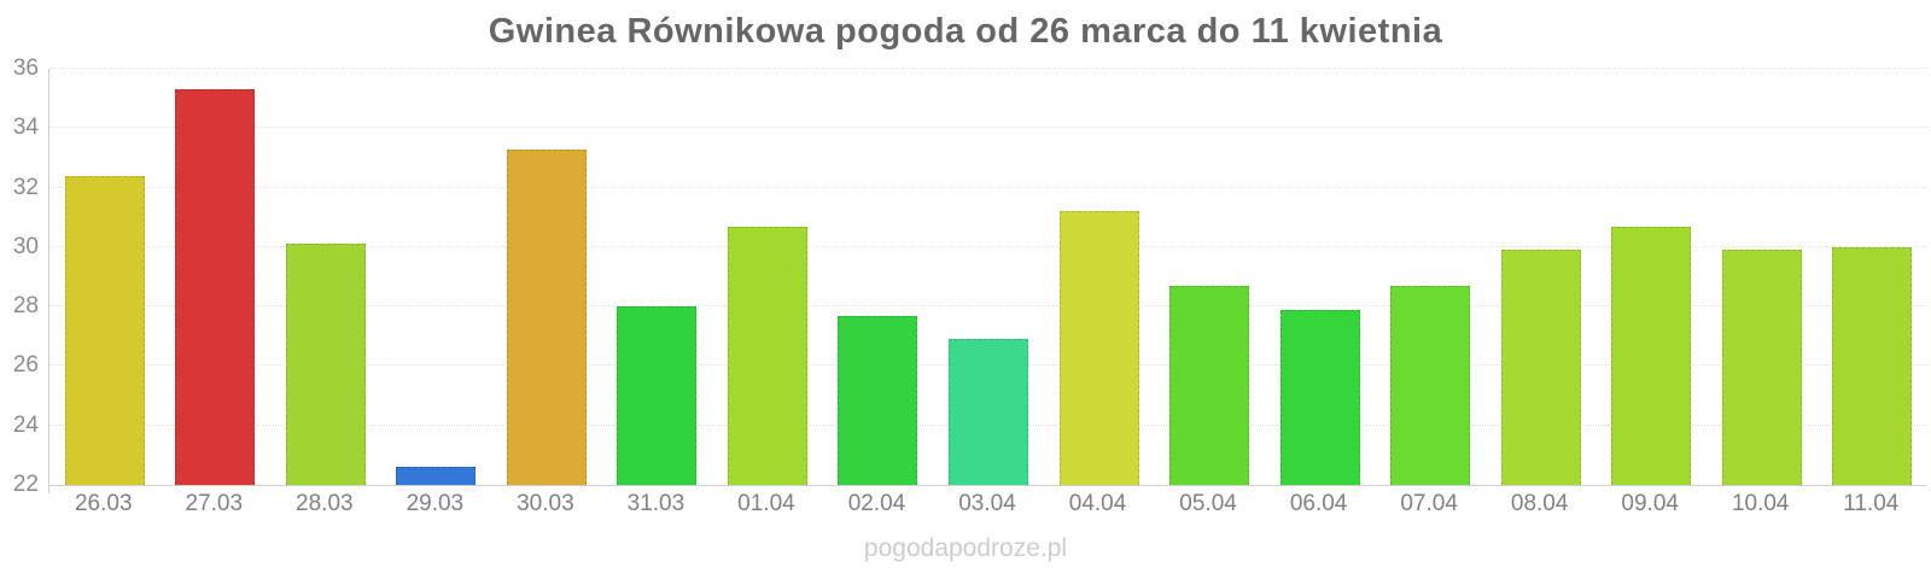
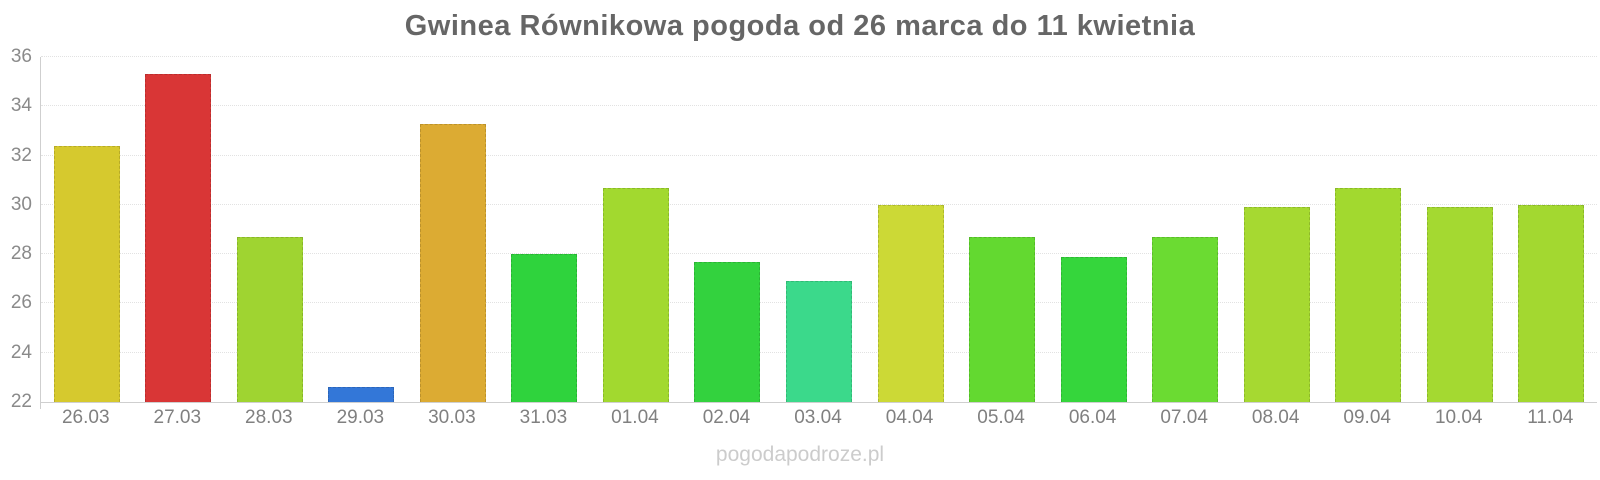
28.03: 30.1 -> 28.7
04.04: 31.2 -> 30.0
